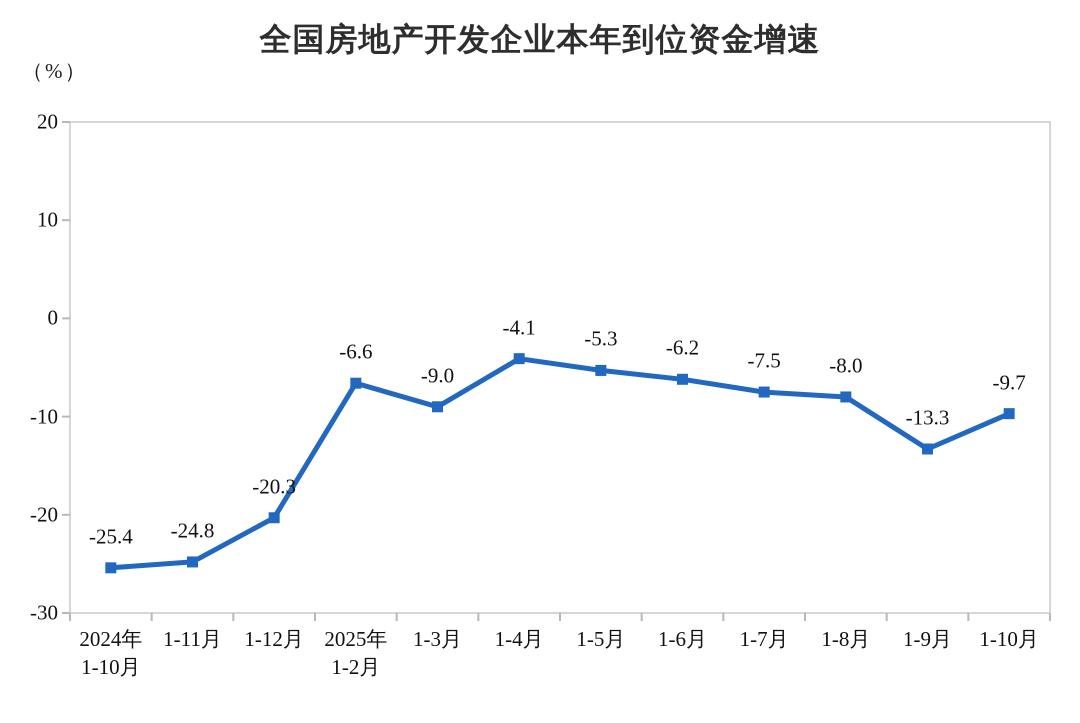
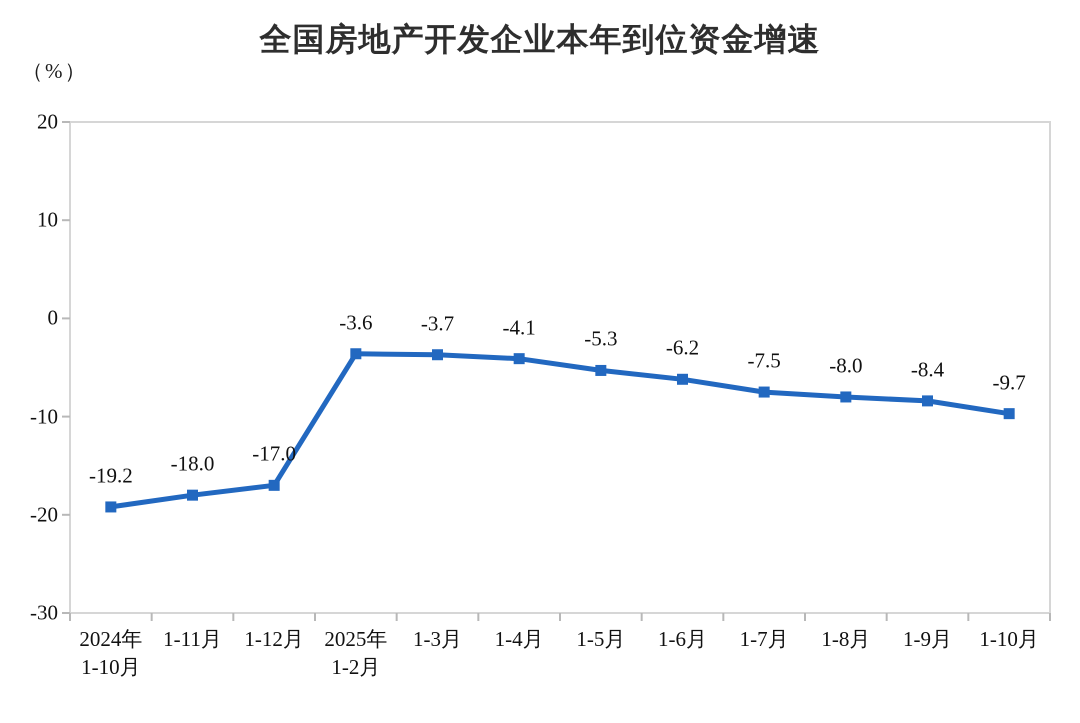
2024年 1-10月: -25.4 -> -19.2
1-11月: -24.8 -> -18.0
1-12月: -20.3 -> -17.0
2025年 1-2月: -6.6 -> -3.6
1-3月: -9.0 -> -3.7
1-9月: -13.3 -> -8.4
